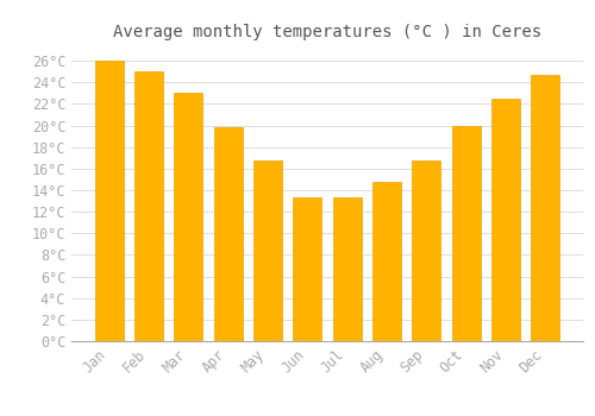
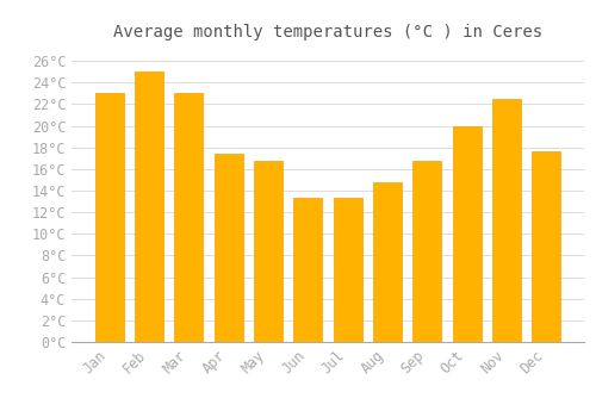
Jan: 26.0°C -> 23.0°C
Apr: 19.8°C -> 17.4°C
Dec: 24.7°C -> 17.6°C
